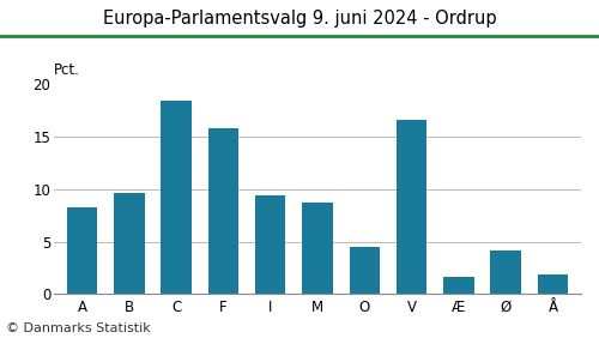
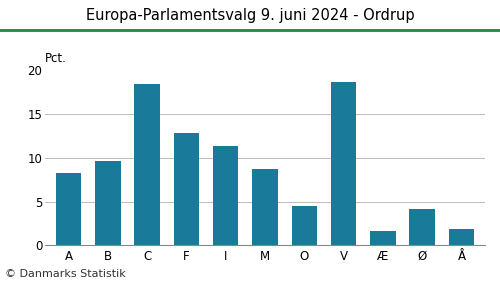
F: 15.8 -> 12.9
I: 9.4 -> 11.4
V: 16.6 -> 18.7
